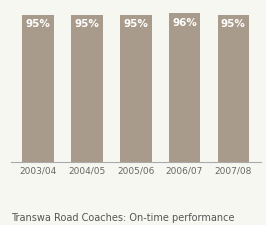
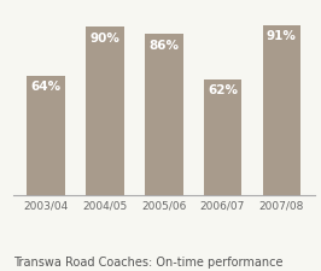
2003/04: 95% -> 64%
2004/05: 95% -> 90%
2005/06: 95% -> 86%
2006/07: 96% -> 62%
2007/08: 95% -> 91%
